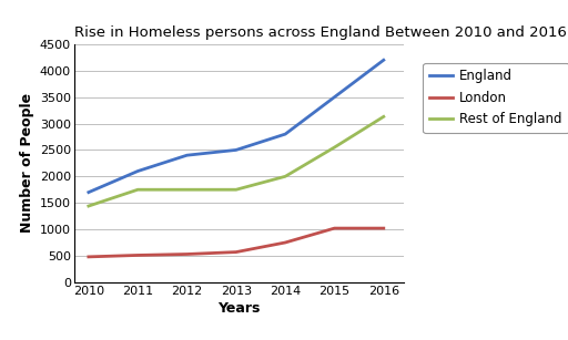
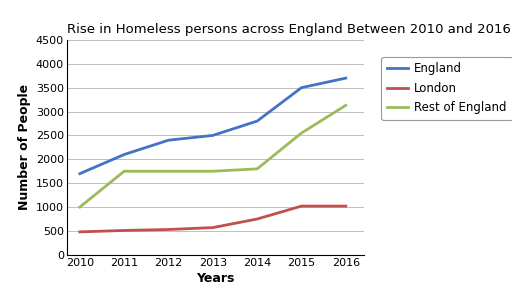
Rest of England/2010: 1440 -> 1000
Rest of England/2014: 2000 -> 1800
England/2016: 4200 -> 3700
